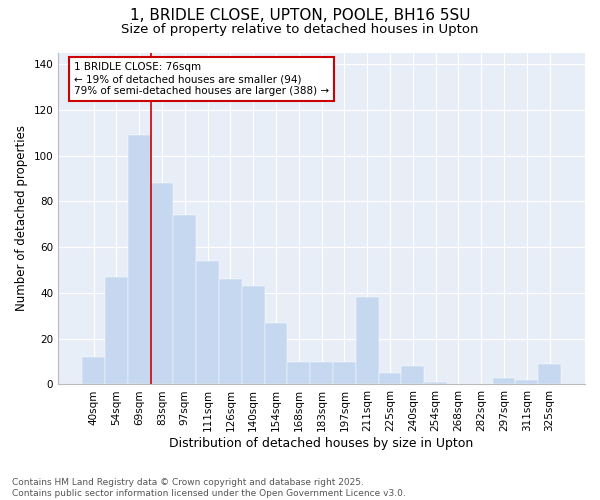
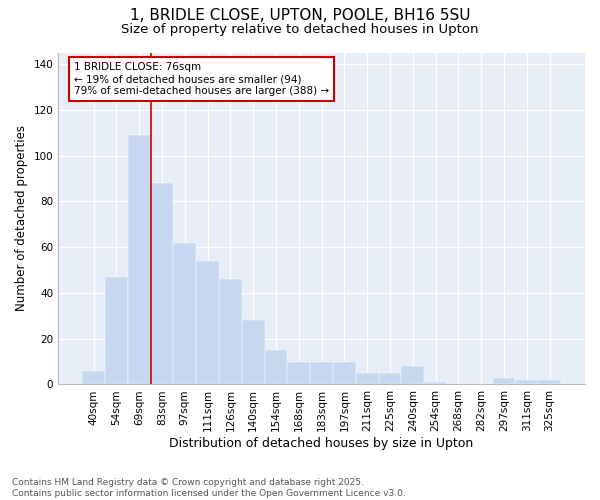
40sqm: 12 -> 6
97sqm: 74 -> 62
140sqm: 43 -> 28
154sqm: 27 -> 15
211sqm: 38 -> 5
325sqm: 9 -> 2
